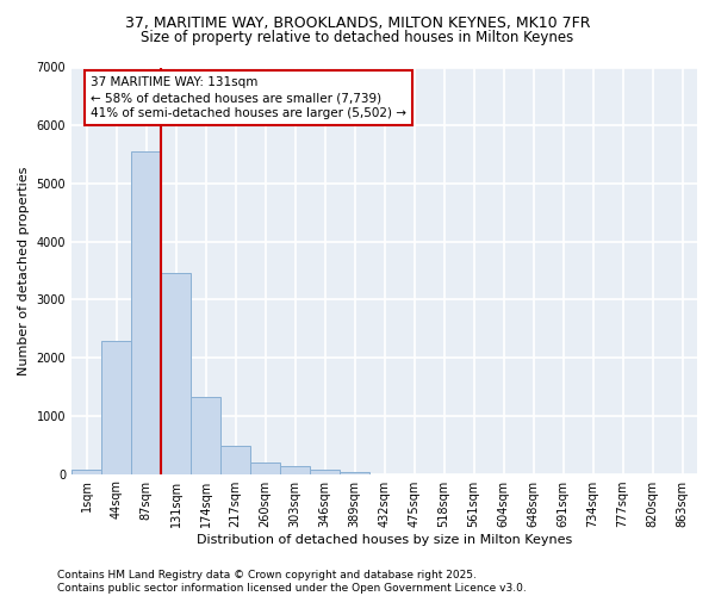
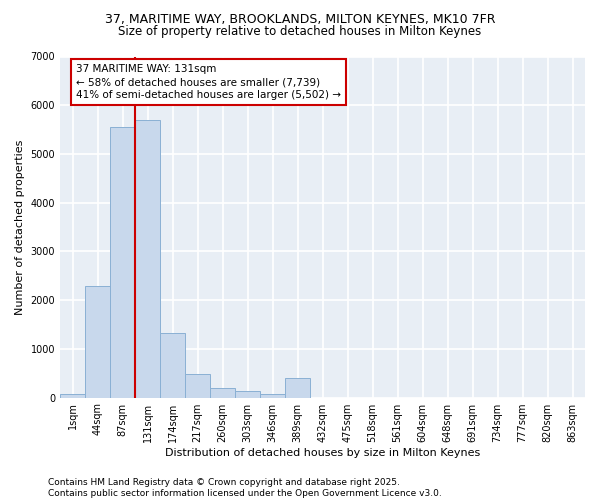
131sqm: 3450 -> 5700
389sqm: 40 -> 400
